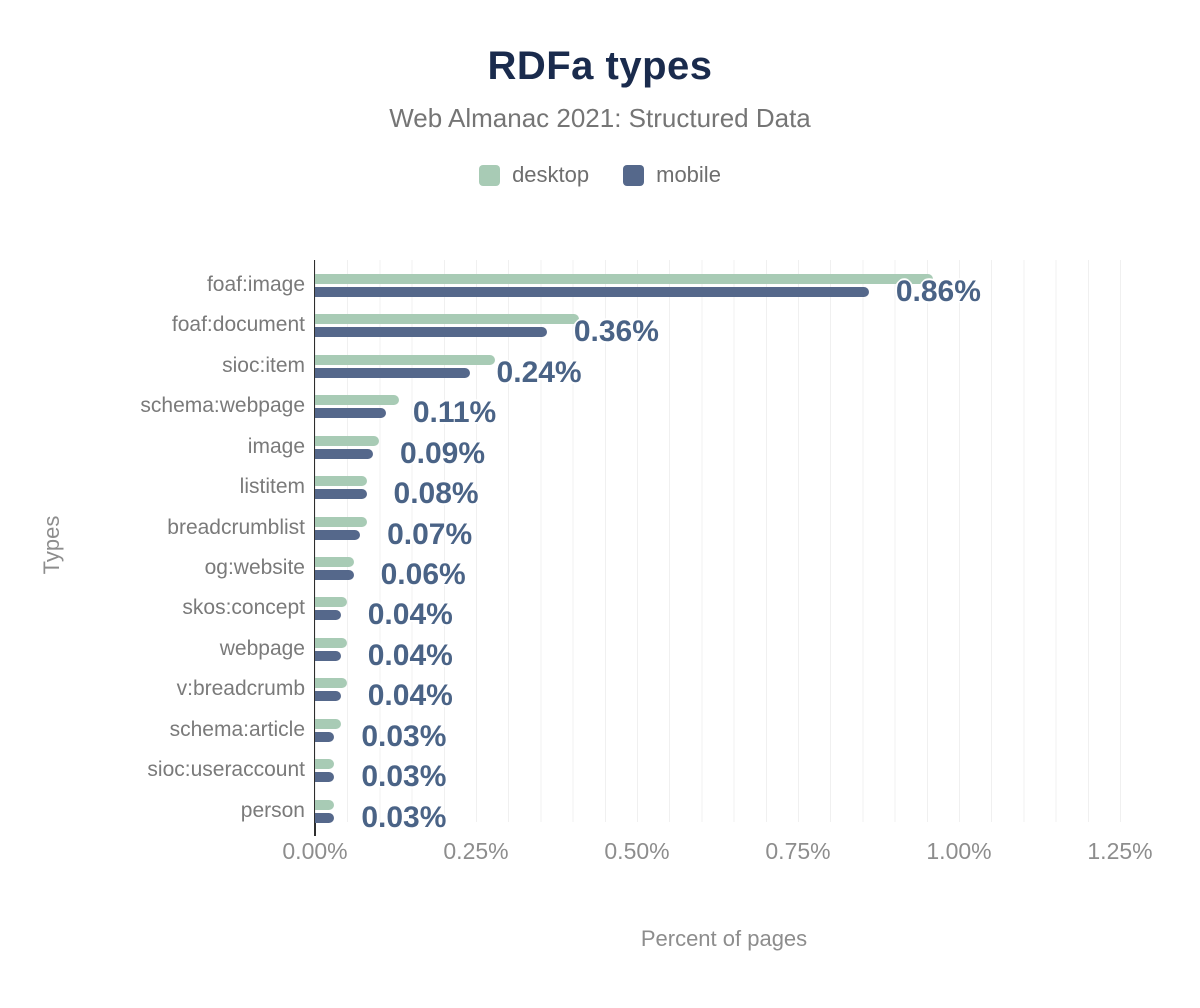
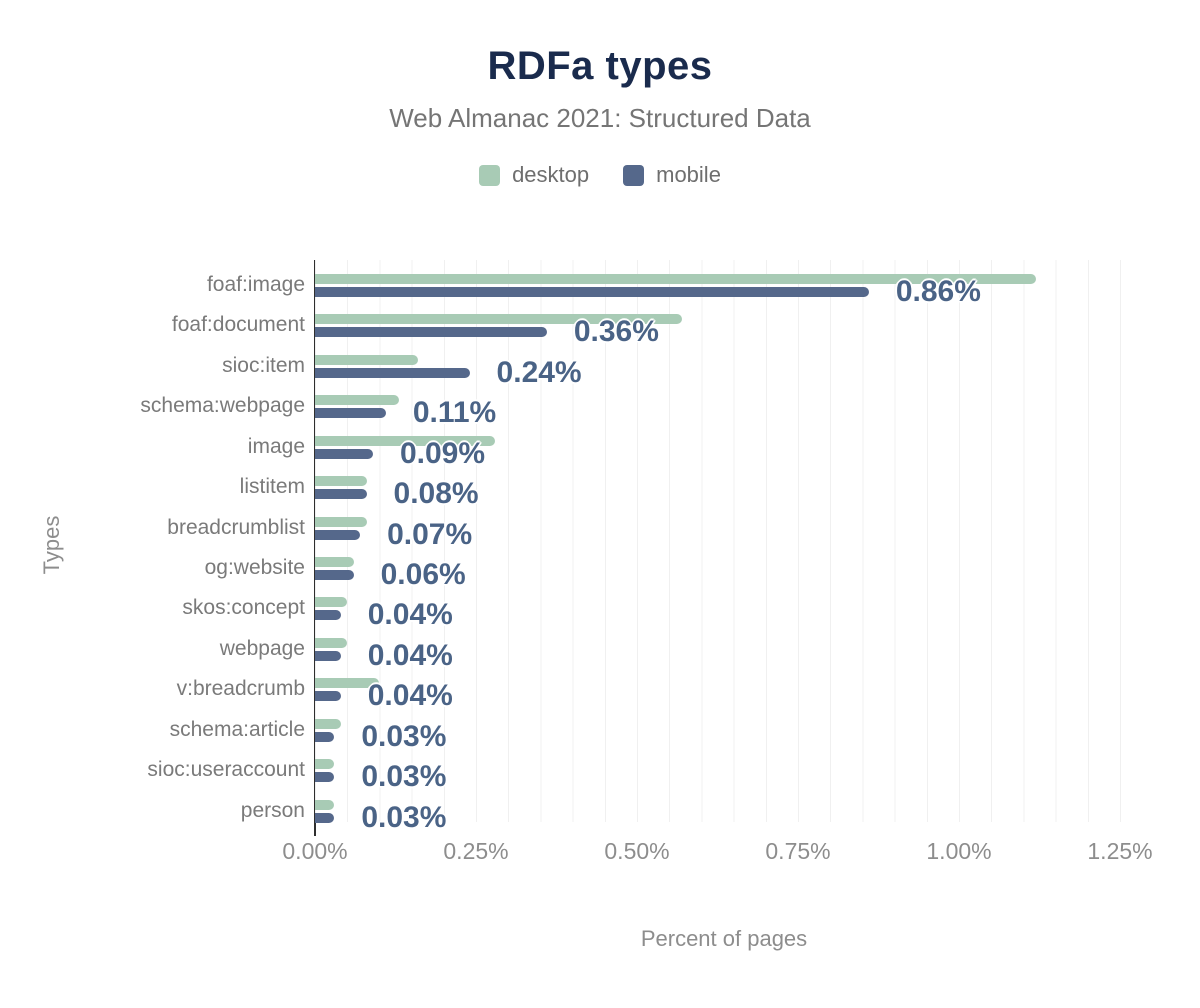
desktop/foaf:image: 0.96% -> 1.12%
desktop/foaf:document: 0.41% -> 0.57%
desktop/sioc:item: 0.28% -> 0.16%
desktop/image: 0.10% -> 0.28%
desktop/v:breadcrumb: 0.05% -> 0.10%
